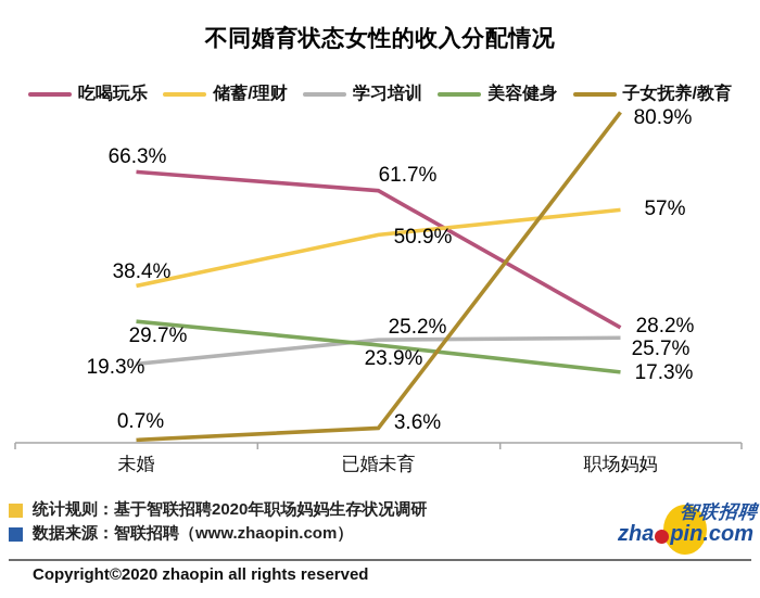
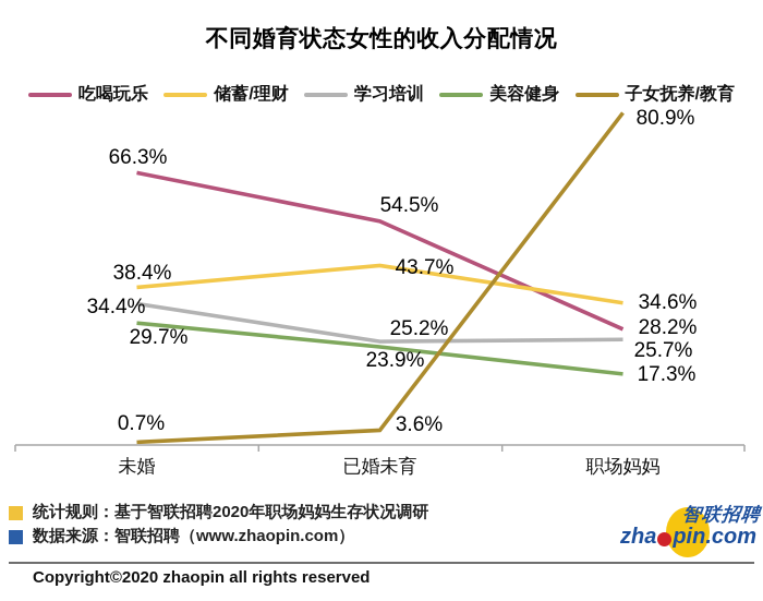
学习培训/未婚: 19.3% -> 34.4%
吃喝玩乐/已婚未育: 61.7% -> 54.5%
储蓄/理财/已婚未育: 50.9% -> 43.7%
储蓄/理财/职场妈妈: 57% -> 34.6%
